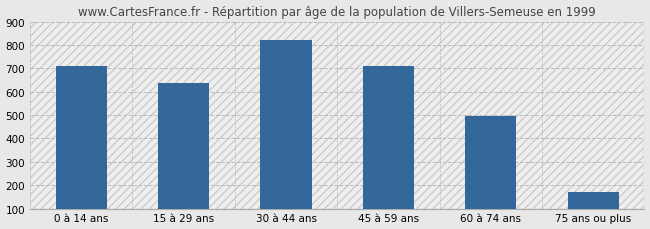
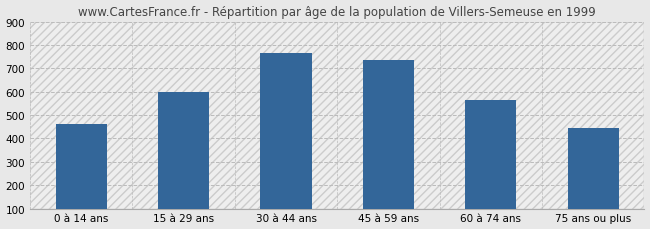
0 à 14 ans: 710 -> 460
15 à 29 ans: 635 -> 600
30 à 44 ans: 820 -> 765
45 à 59 ans: 710 -> 735
60 à 74 ans: 497 -> 565
75 ans ou plus: 172 -> 445
